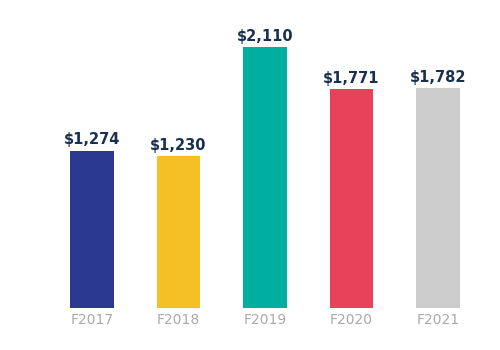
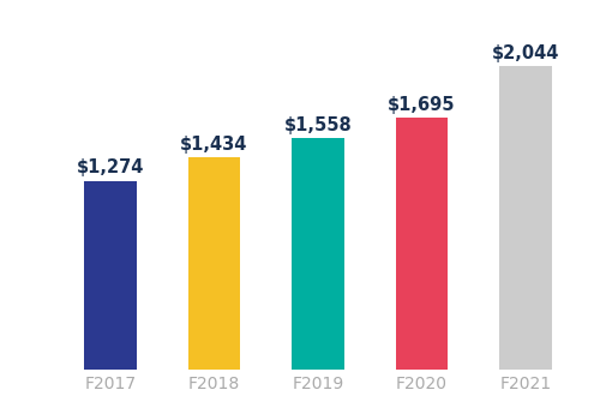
F2018: $1,230 -> $1,434
F2019: $2,110 -> $1,558
F2020: $1,771 -> $1,695
F2021: $1,782 -> $2,044
